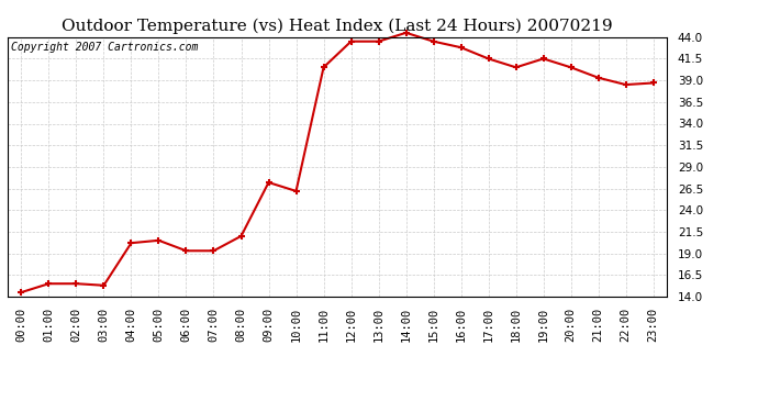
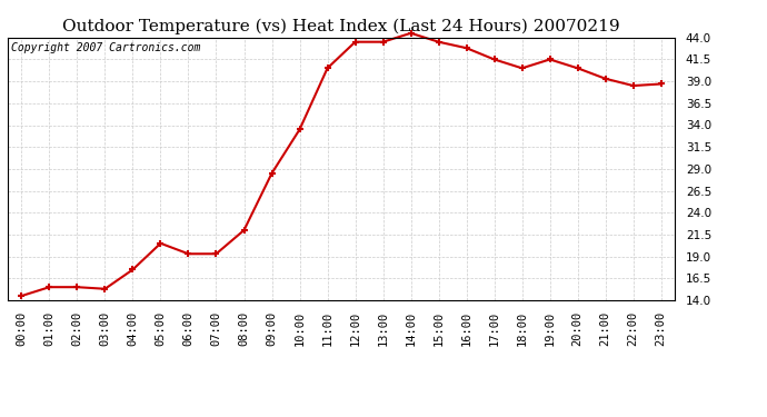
04:00: 20.2 -> 17.5
08:00: 21.0 -> 22.0
09:00: 27.2 -> 28.5
10:00: 26.2 -> 33.5
